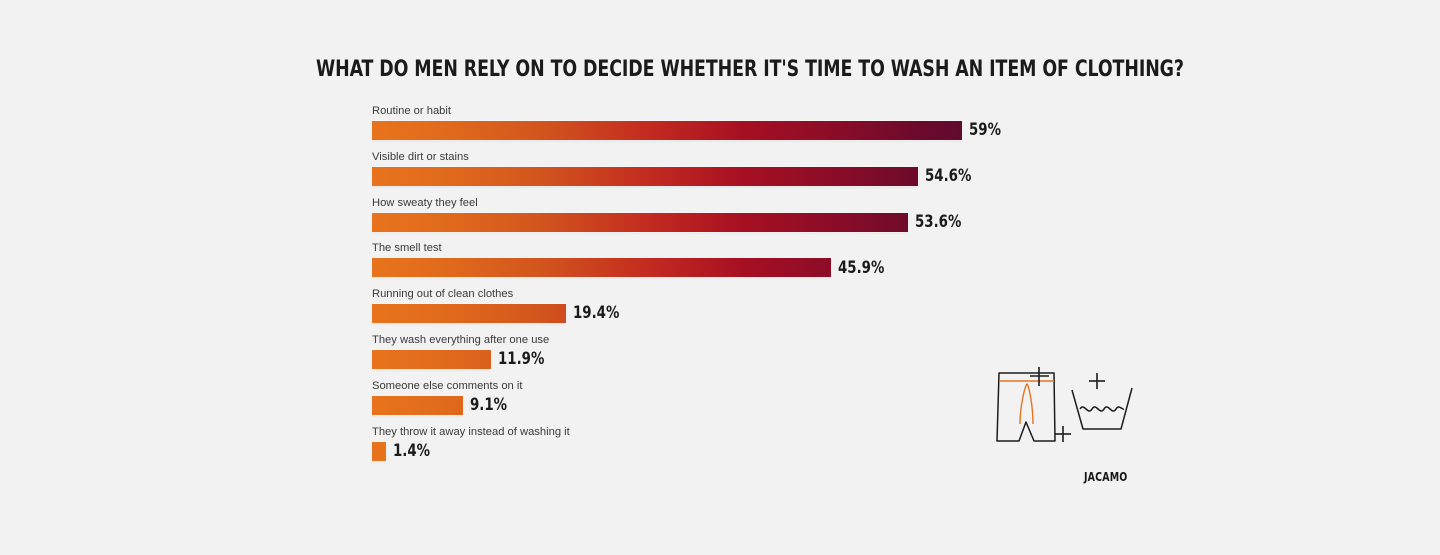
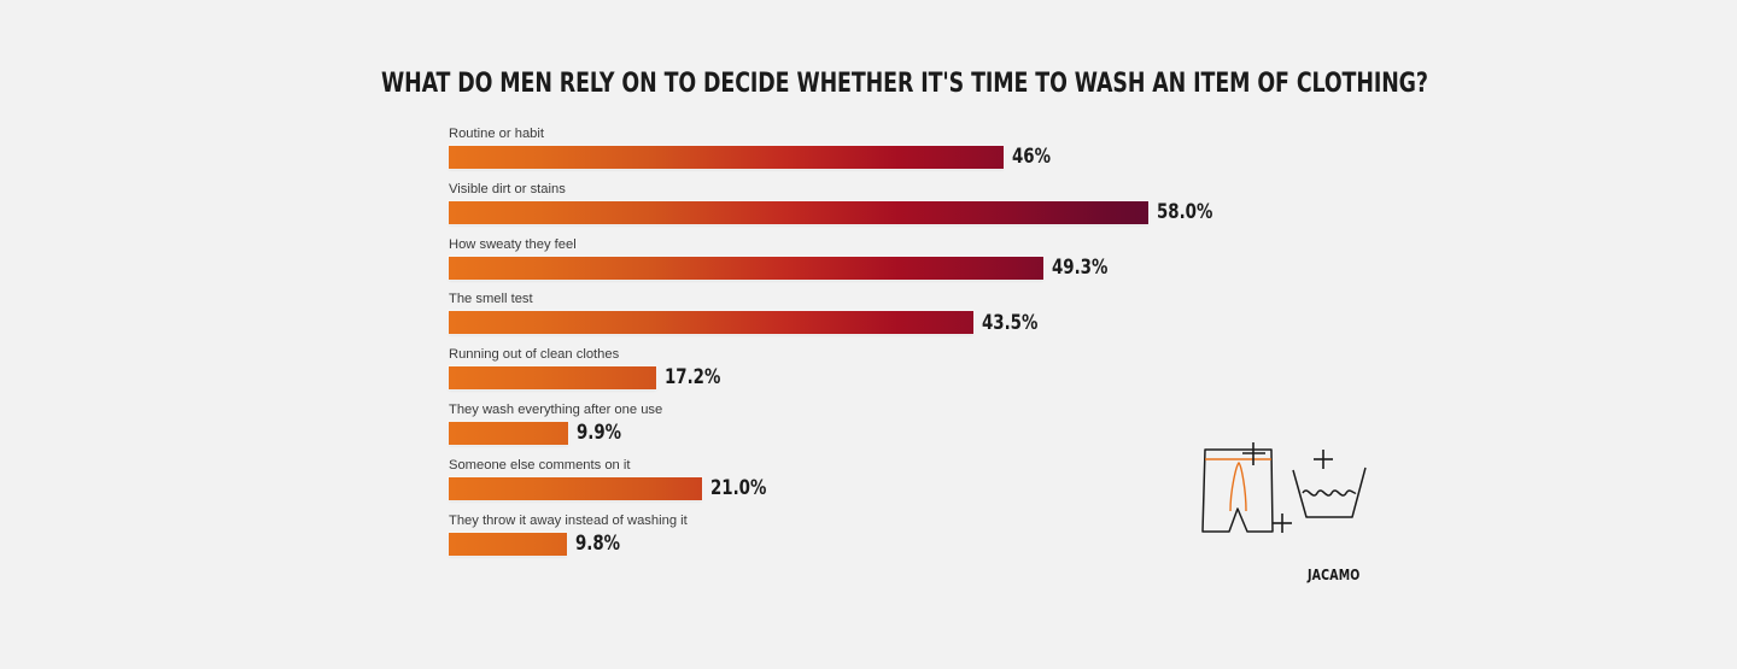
Routine or habit: 59% -> 46%
Visible dirt or stains: 54.6% -> 58.0%
How sweaty they feel: 53.6% -> 49.3%
The smell test: 45.9% -> 43.5%
Running out of clean clothes: 19.4% -> 17.2%
They wash everything after one use: 11.9% -> 9.9%
Someone else comments on it: 9.1% -> 21.0%
They throw it away instead of washing it: 1.4% -> 9.8%
